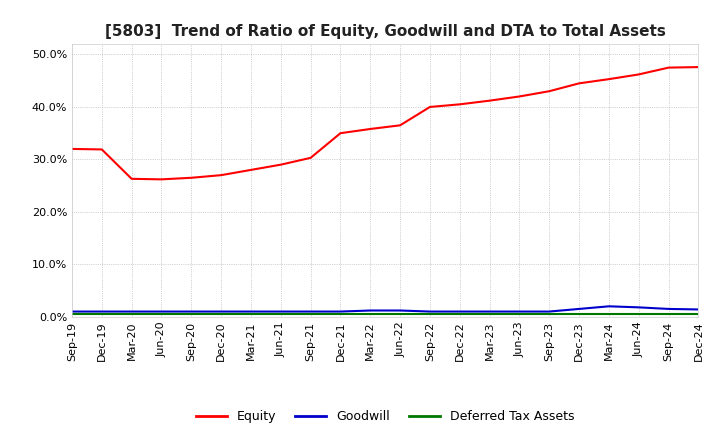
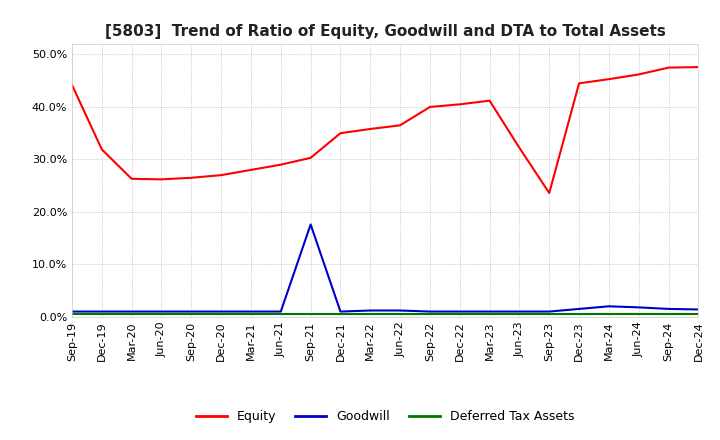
Equity/Sep-19: 32.0% -> 44.2%
Goodwill/Sep-21: 1.0% -> 17.6%
Equity/Jun-23: 42.0% -> 32.2%
Equity/Sep-23: 43.0% -> 23.6%
